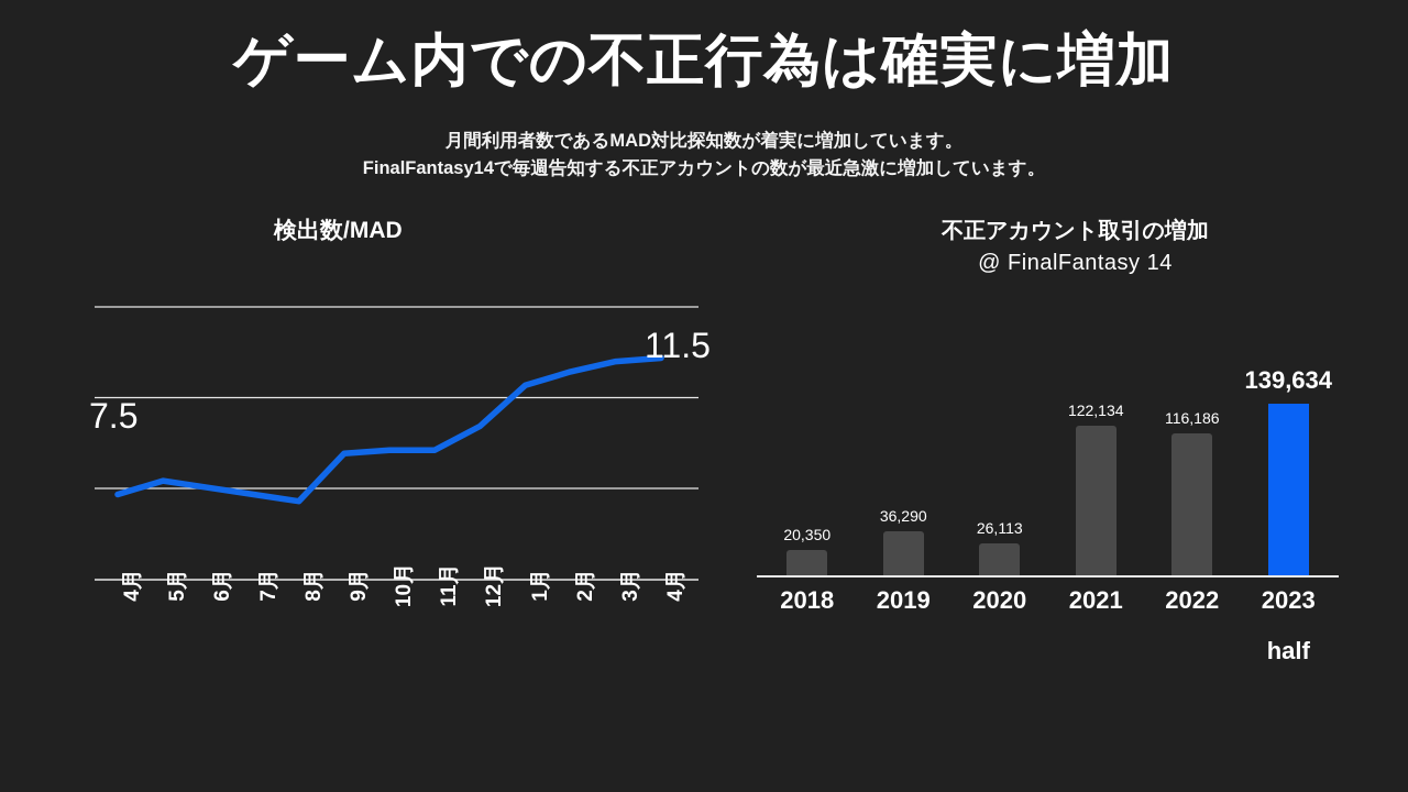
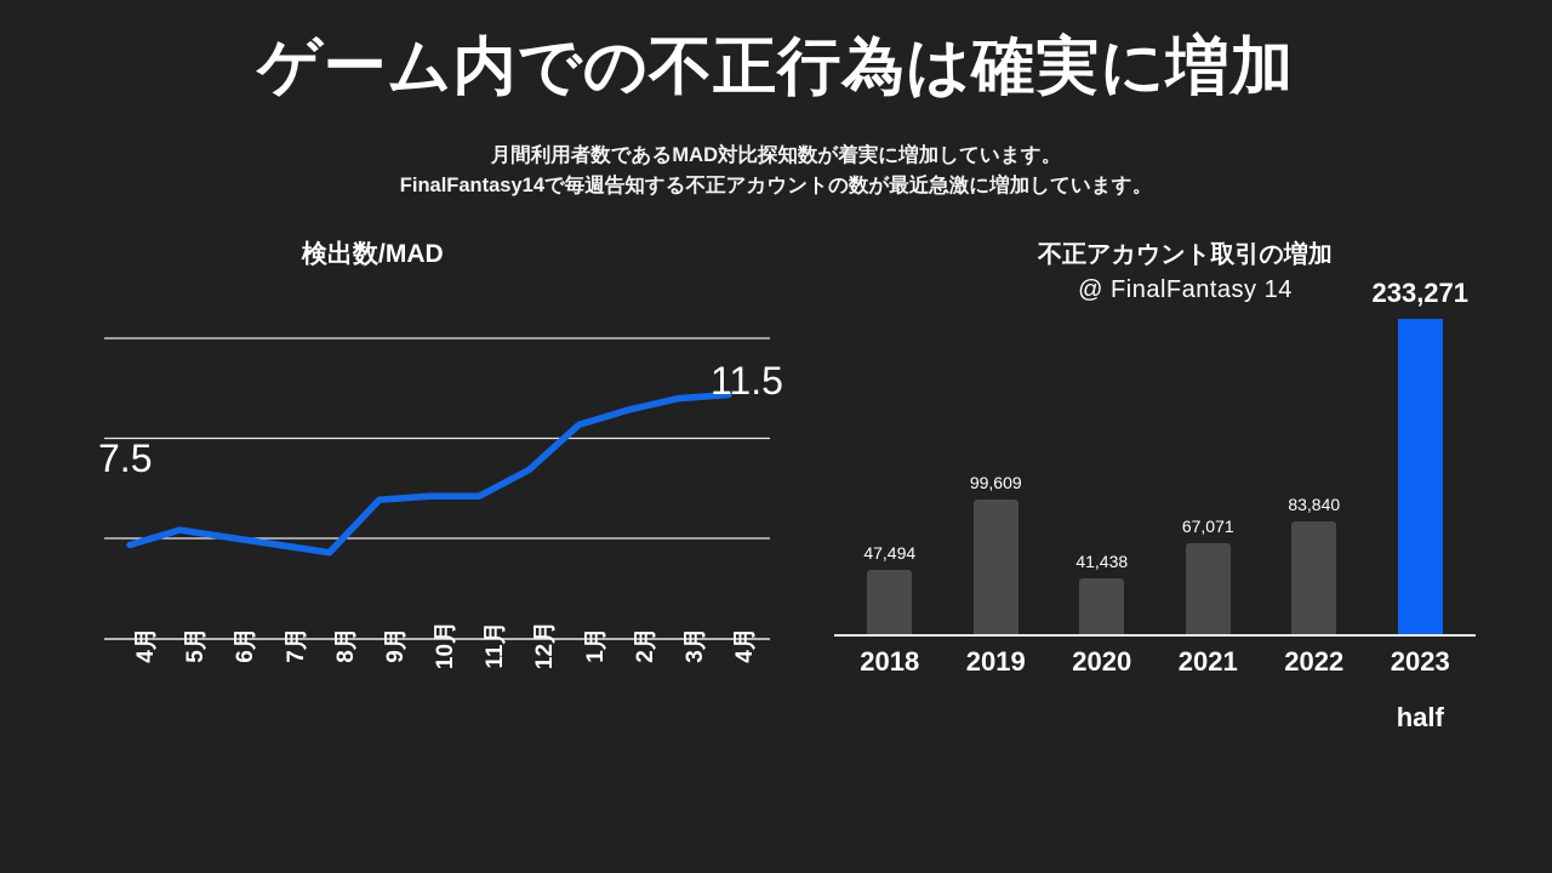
不正アカウント取引の増加 @ FinalFantasy 14/2018: 20,350 -> 47,494
不正アカウント取引の増加 @ FinalFantasy 14/2019: 36,290 -> 99,609
不正アカウント取引の増加 @ FinalFantasy 14/2020: 26,113 -> 41,438
不正アカウント取引の増加 @ FinalFantasy 14/2021: 122,134 -> 67,071
不正アカウント取引の増加 @ FinalFantasy 14/2022: 116,186 -> 83,840
不正アカウント取引の増加 @ FinalFantasy 14/2023: 139,634 -> 233,271
